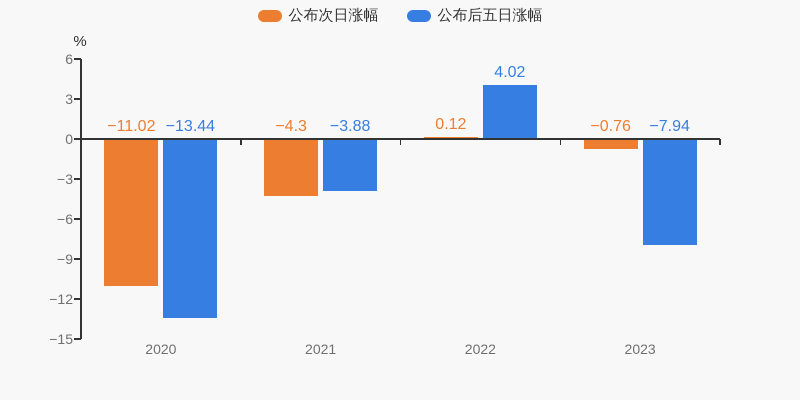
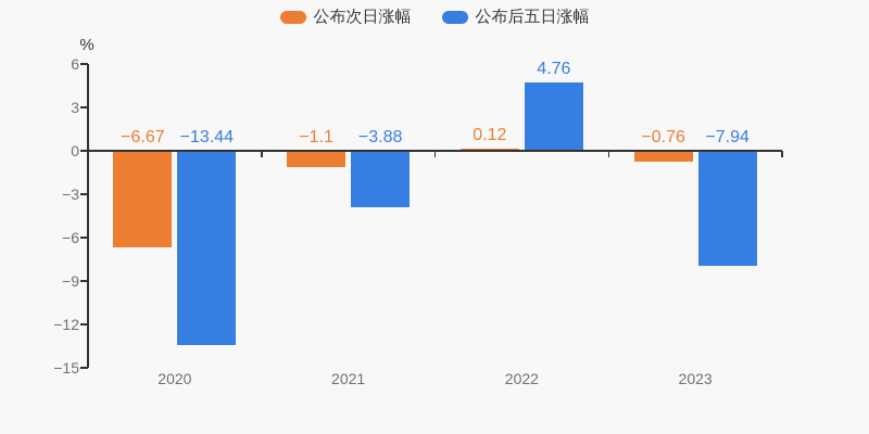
公布次日涨幅/2020: −11.02 -> −6.67
公布次日涨幅/2021: −4.3 -> −1.1
公布后五日涨幅/2022: 4.02 -> 4.76
